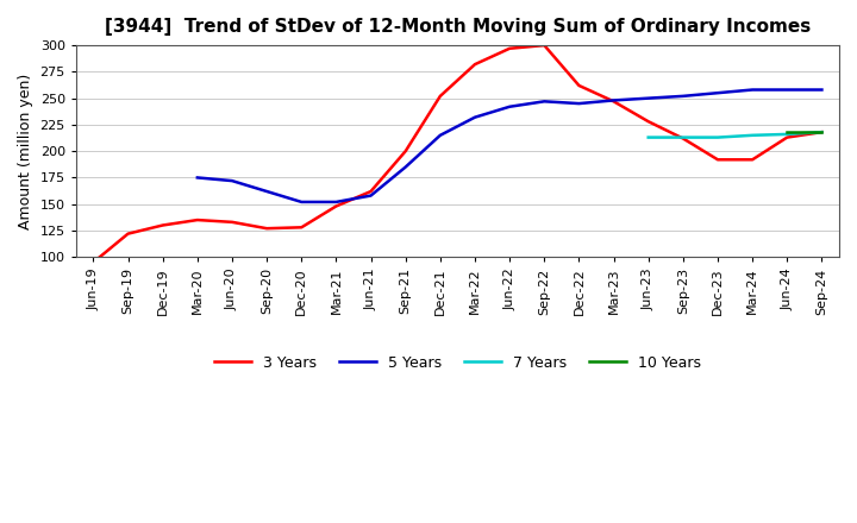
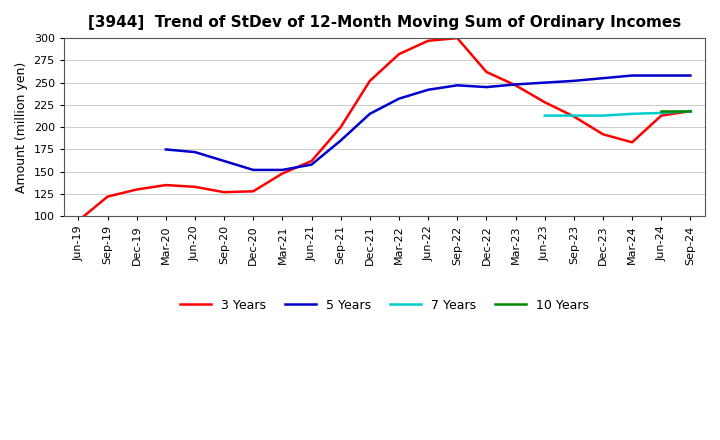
3 Years/Mar-24: 192 -> 183
